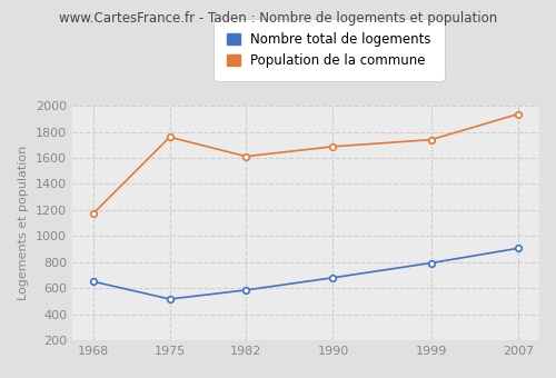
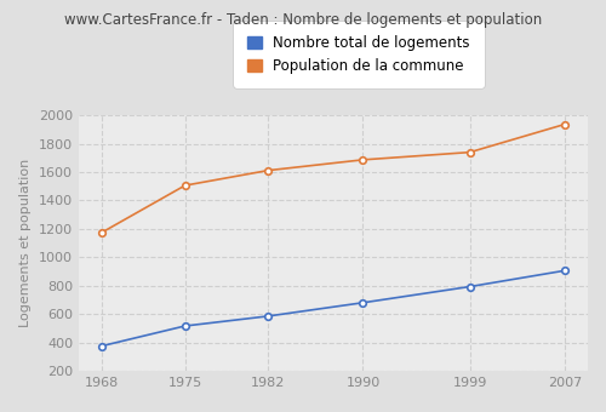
Nombre total de logements/1968: 650 -> 380
Population de la commune/1975: 1760 -> 1510
